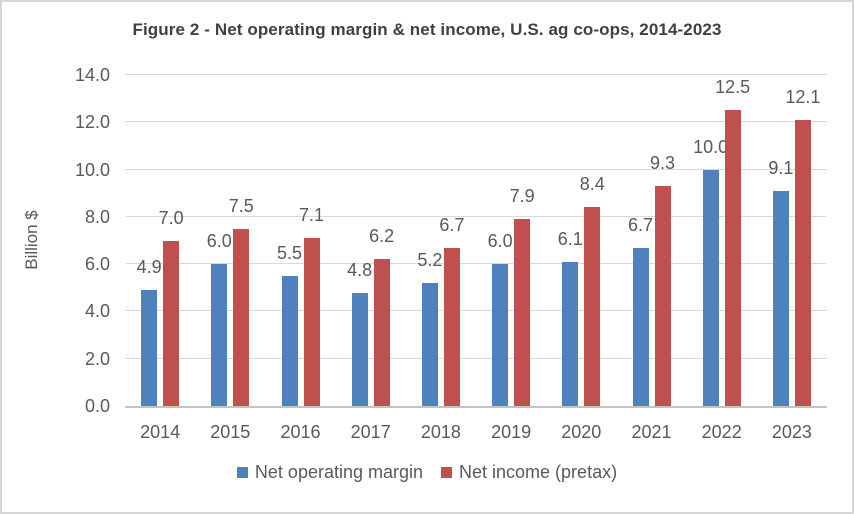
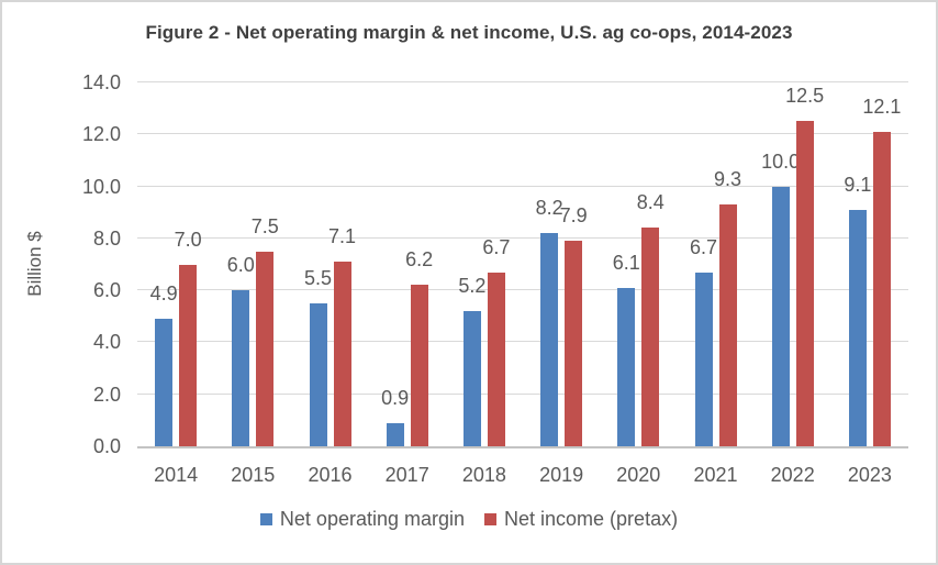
Net operating margin/2017: 4.8 -> 0.9
Net operating margin/2019: 6.0 -> 8.2
